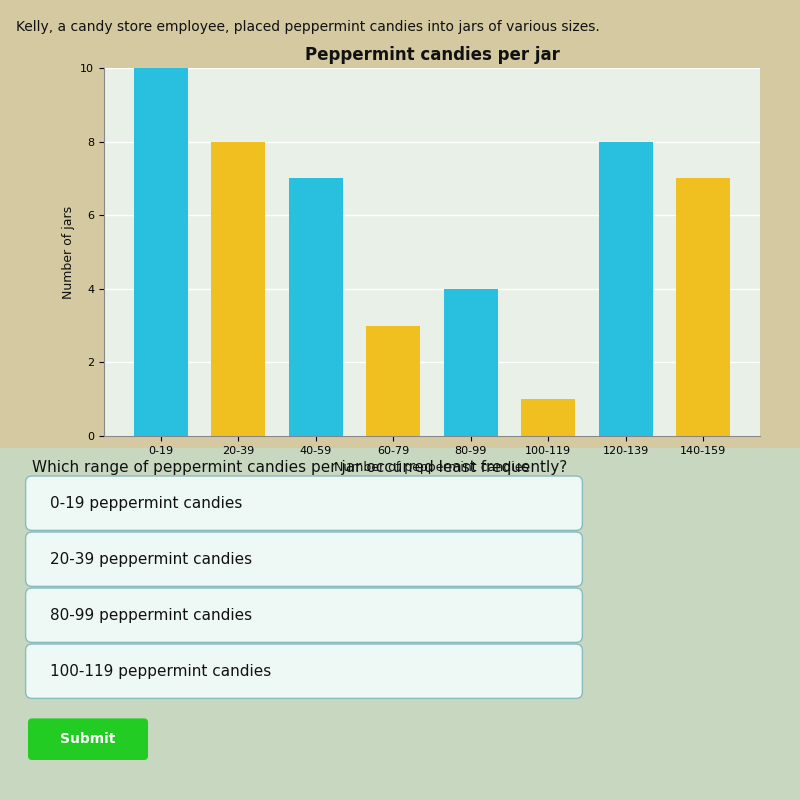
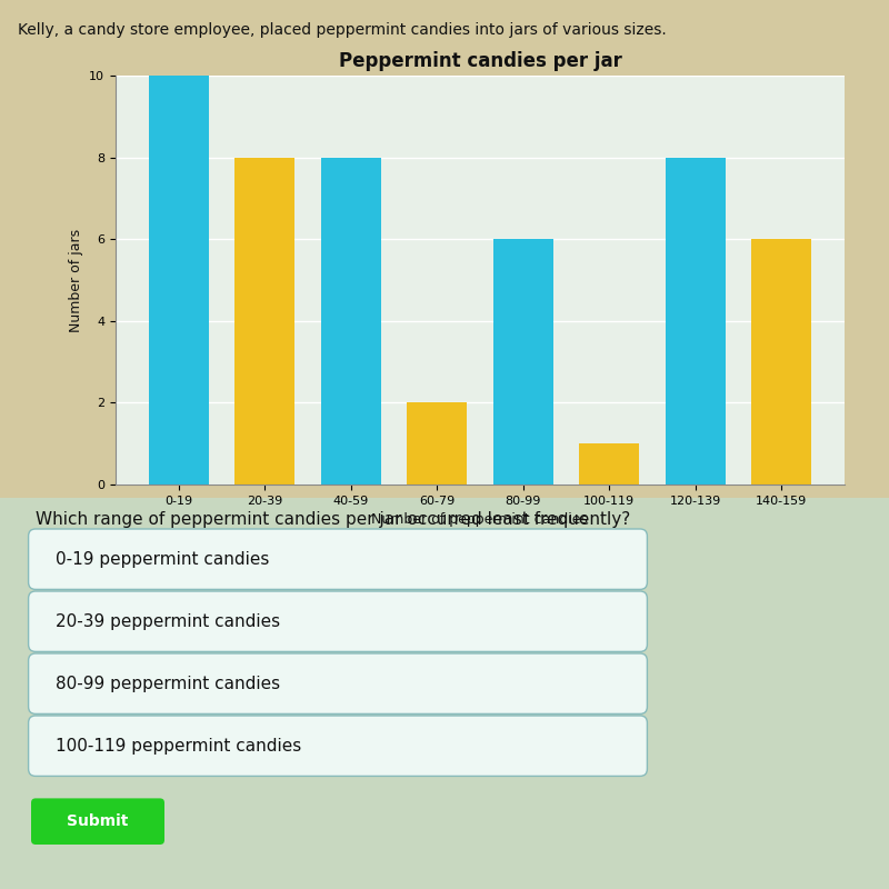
40-59: 7 -> 8
60-79: 3 -> 2
80-99: 4 -> 6
140-159: 7 -> 6
